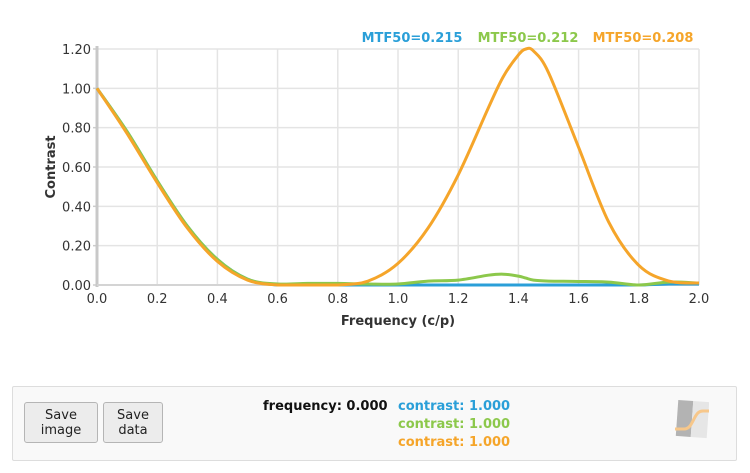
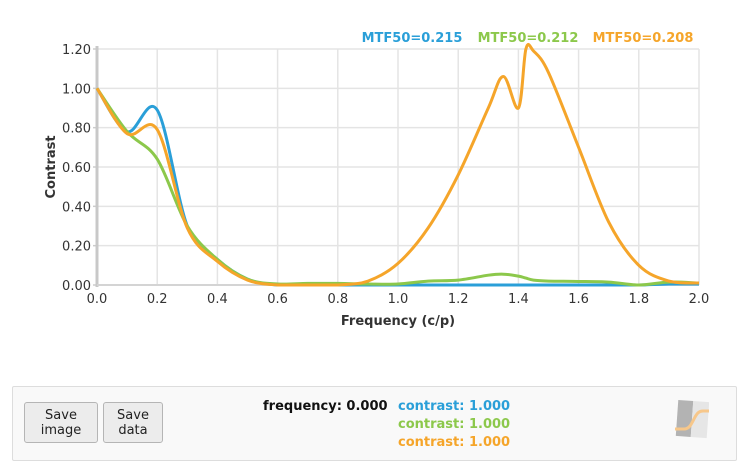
MTF50=0.215/0.2: 0.53 -> 0.89
MTF50=0.212/0.2: 0.53 -> 0.64
MTF50=0.208/0.2: 0.52 -> 0.79
MTF50=0.208/1.4: 1.17 -> 0.90
